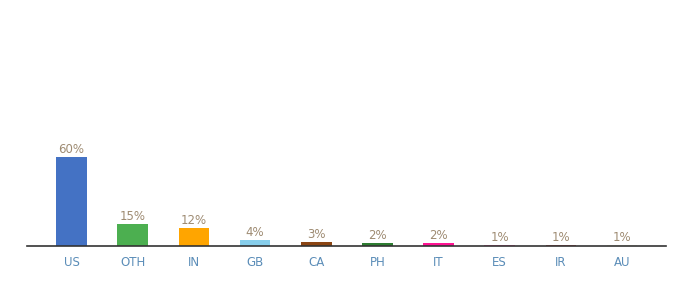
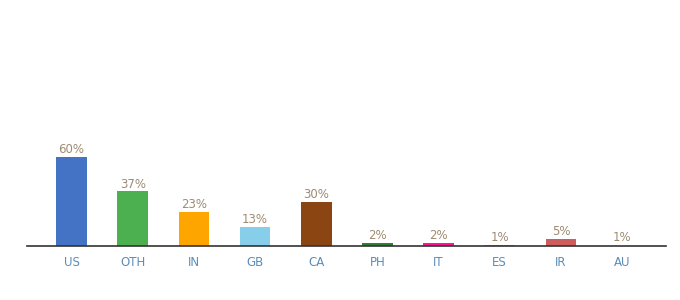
OTH: 15% -> 37%
IN: 12% -> 23%
GB: 4% -> 13%
CA: 3% -> 30%
IR: 1% -> 5%
